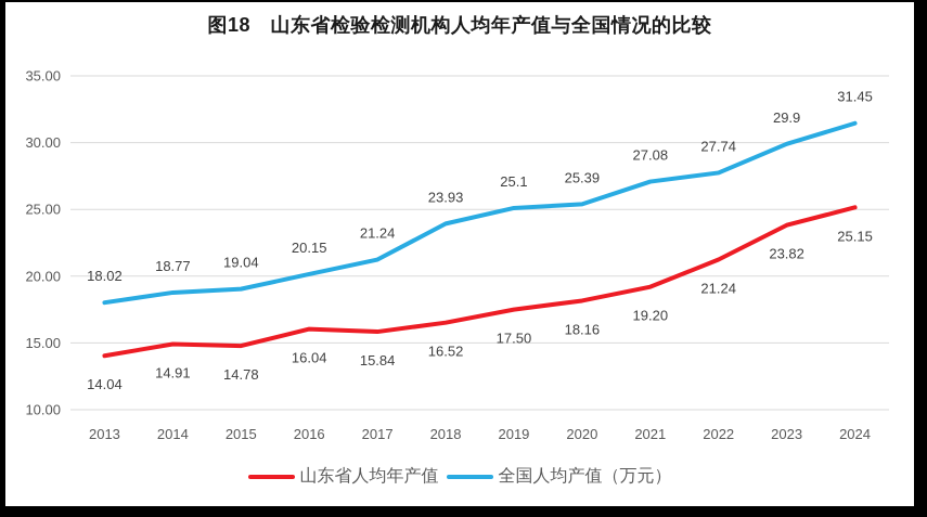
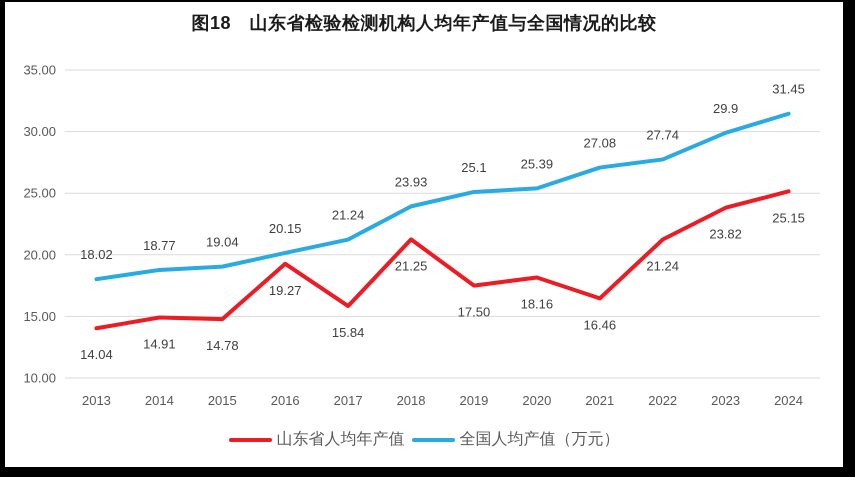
山东省人均年产值/2016: 16.04 -> 19.27
山东省人均年产值/2018: 16.52 -> 21.25
山东省人均年产值/2021: 19.20 -> 16.46
